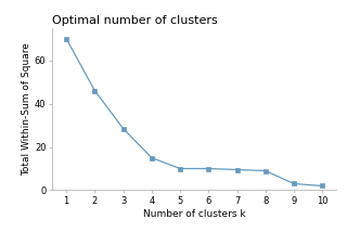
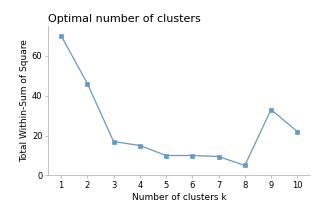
3: 28 -> 17
8: 9 -> 5
9: 3 -> 33
10: 2 -> 22
